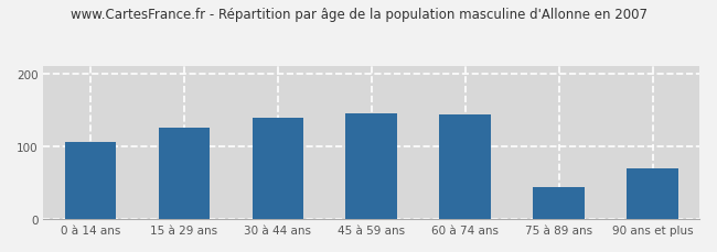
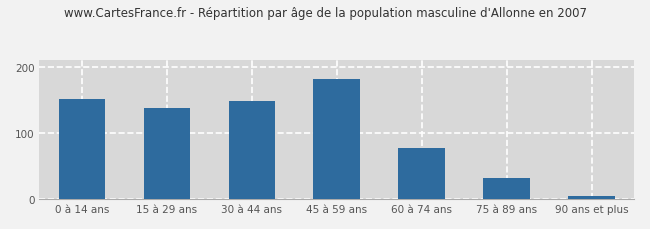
0 à 14 ans: 106 -> 152
15 à 29 ans: 126 -> 138
30 à 44 ans: 140 -> 148
45 à 59 ans: 146 -> 182
60 à 74 ans: 144 -> 78
75 à 89 ans: 44 -> 32
90 ans et plus: 70 -> 5
